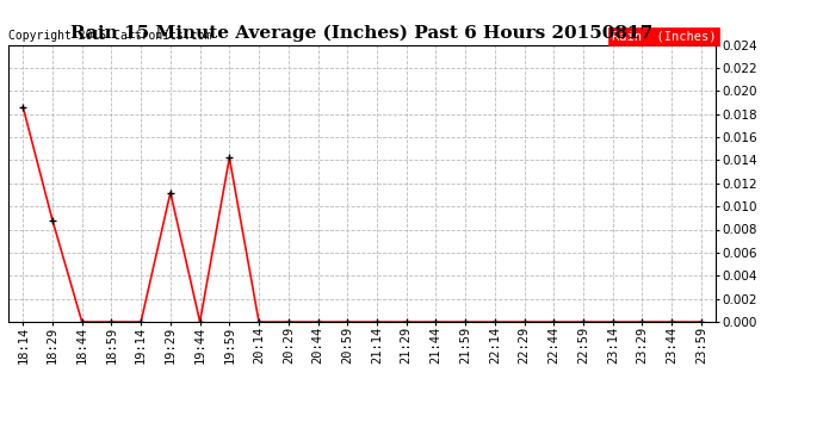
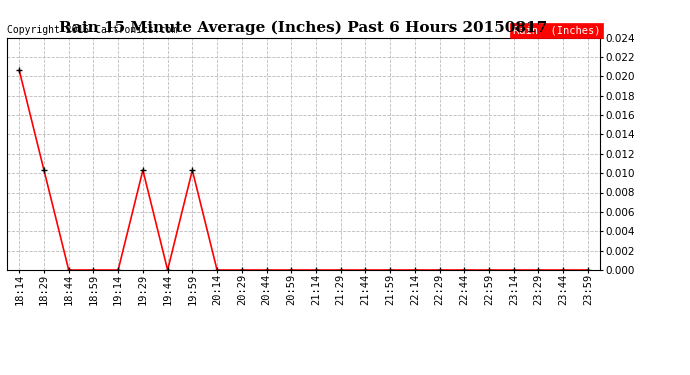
18:14: 0.0186 -> 0.0206
18:29: 0.0088 -> 0.0103
19:29: 0.0112 -> 0.0103
19:59: 0.0142 -> 0.0103
